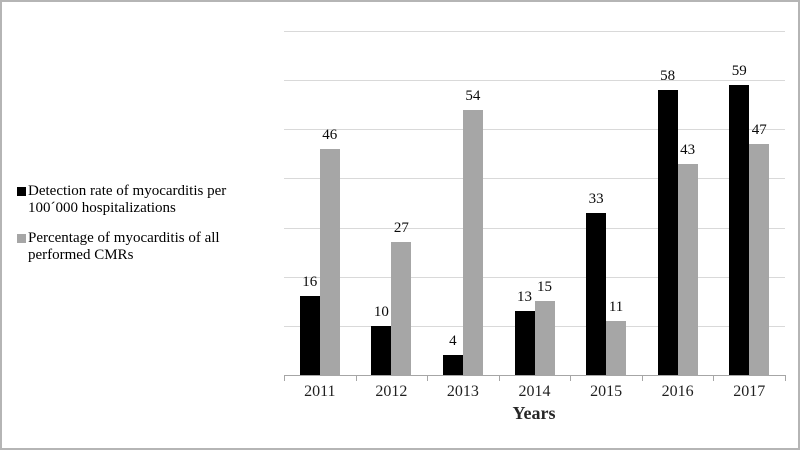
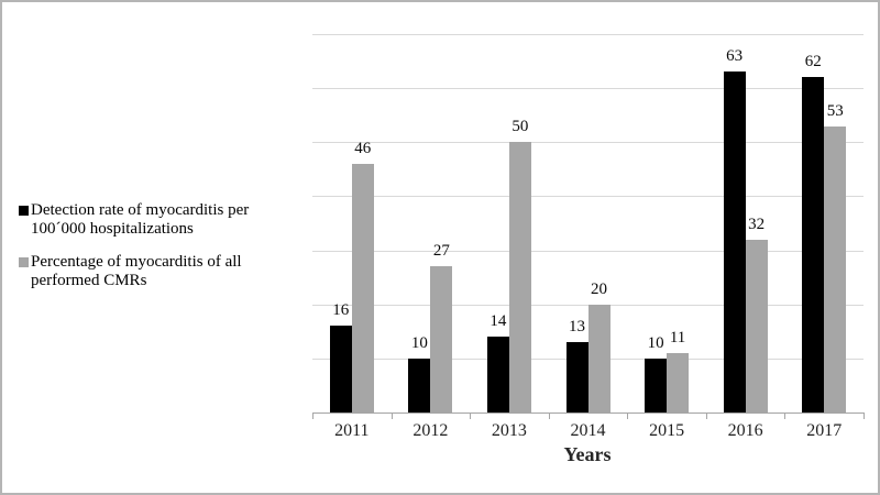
Detection rate of myocarditis per 100´000 hospitalizations/2013: 4 -> 14
Percentage of myocarditis of all performed CMRs/2013: 54 -> 50
Percentage of myocarditis of all performed CMRs/2014: 15 -> 20
Detection rate of myocarditis per 100´000 hospitalizations/2015: 33 -> 10
Detection rate of myocarditis per 100´000 hospitalizations/2016: 58 -> 63
Percentage of myocarditis of all performed CMRs/2016: 43 -> 32
Detection rate of myocarditis per 100´000 hospitalizations/2017: 59 -> 62
Percentage of myocarditis of all performed CMRs/2017: 47 -> 53
